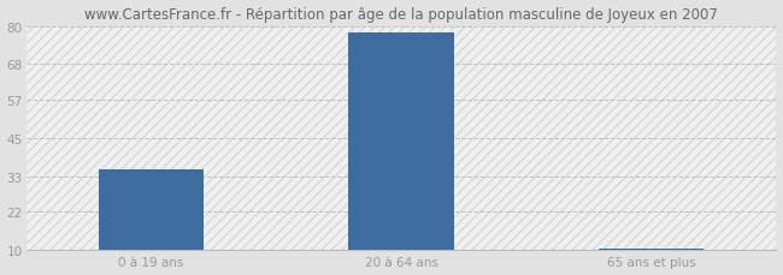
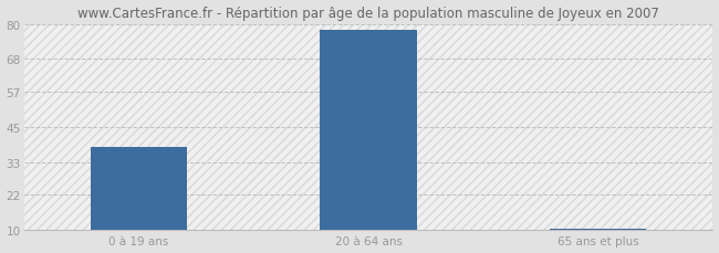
0 à 19 ans: 35.0 -> 38.0
